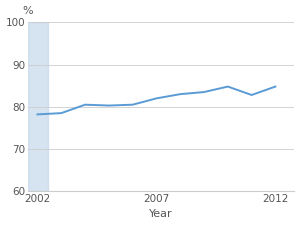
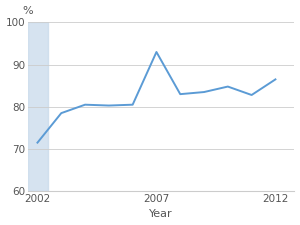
2002: 78.2 -> 71.5
2007: 82.0 -> 93.0
2012: 84.8 -> 86.5
